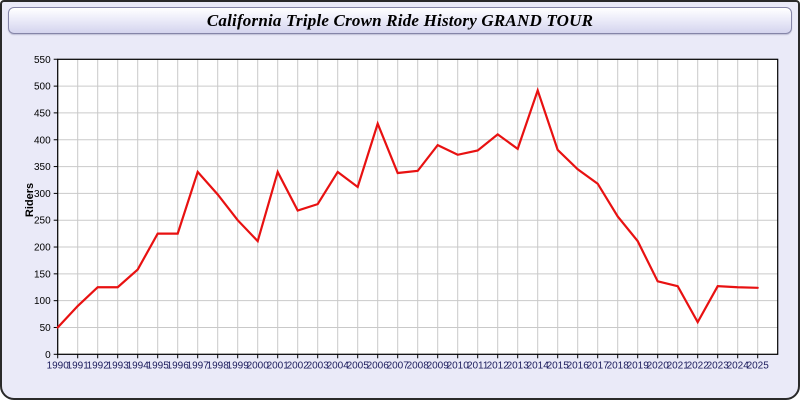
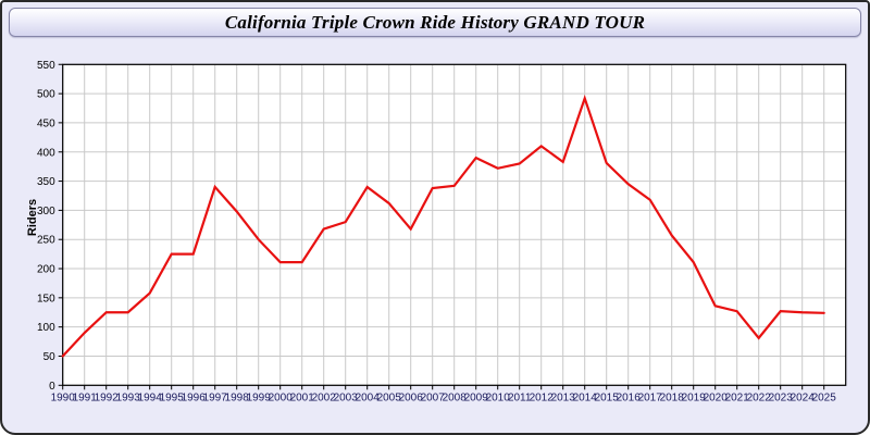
2001: 340 -> 210
2006: 430 -> 270
2022: 60 -> 80
